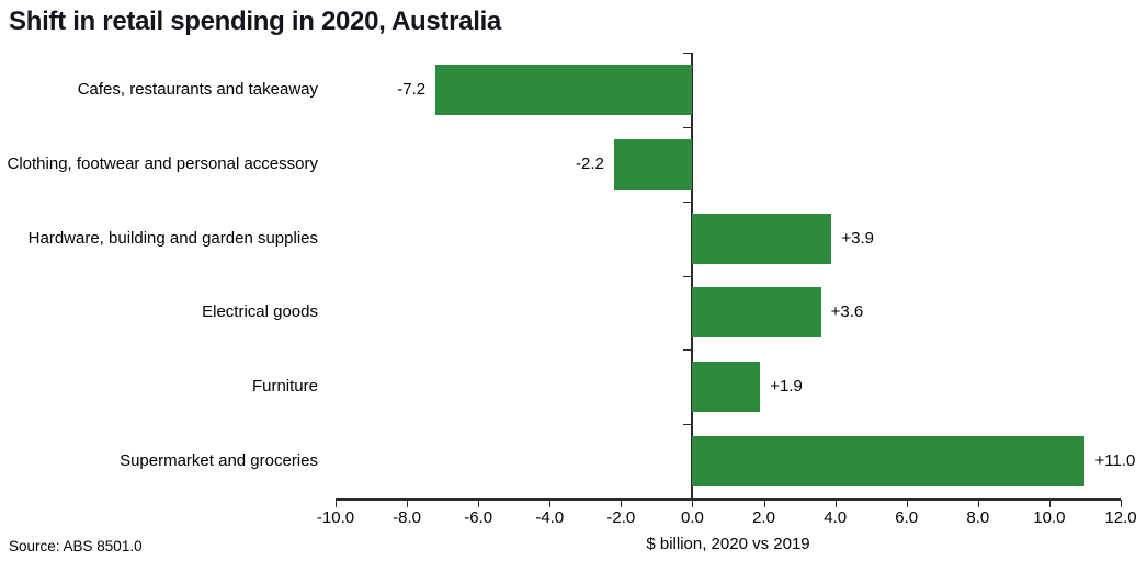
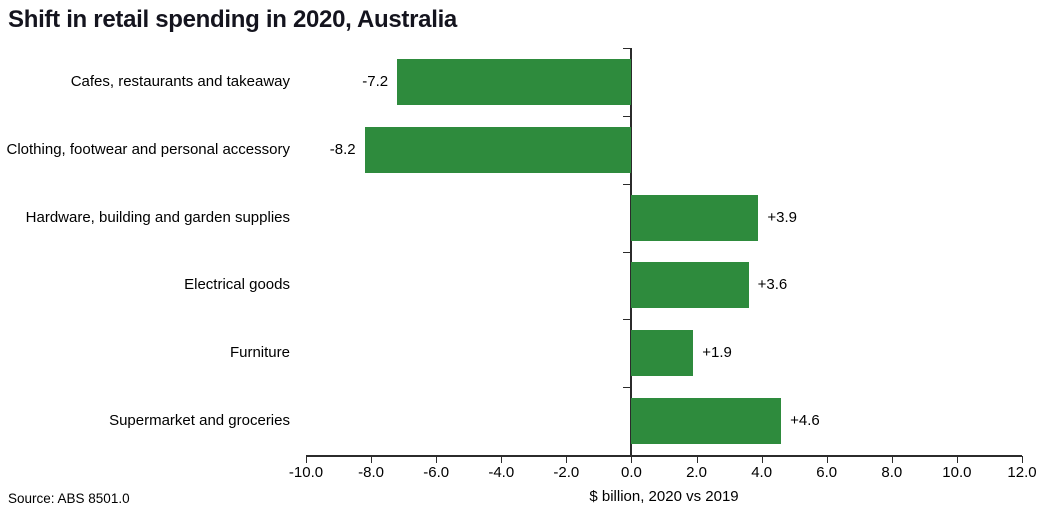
Clothing, footwear and personal accessory: -2.2 -> -8.2
Supermarket and groceries: +11.0 -> +4.6
